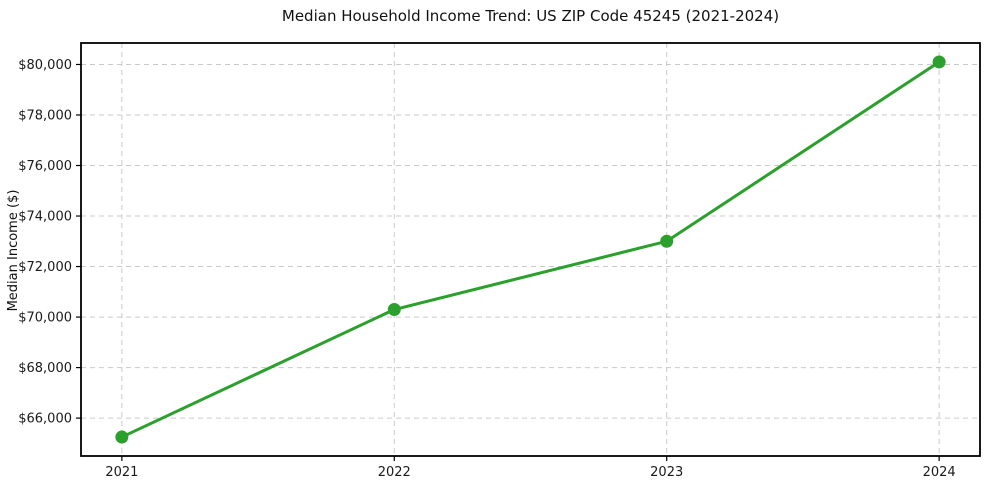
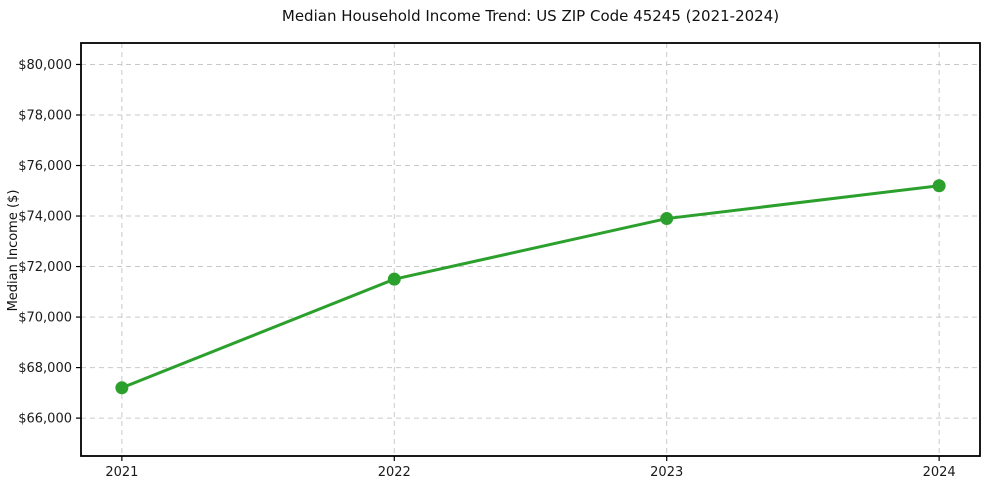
2021: $65200 -> $67200
2022: $70300 -> $71500
2023: $73000 -> $73900
2024: $80100 -> $75200
